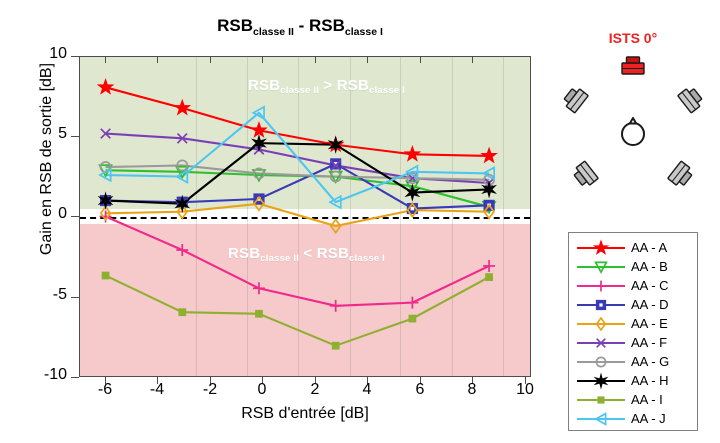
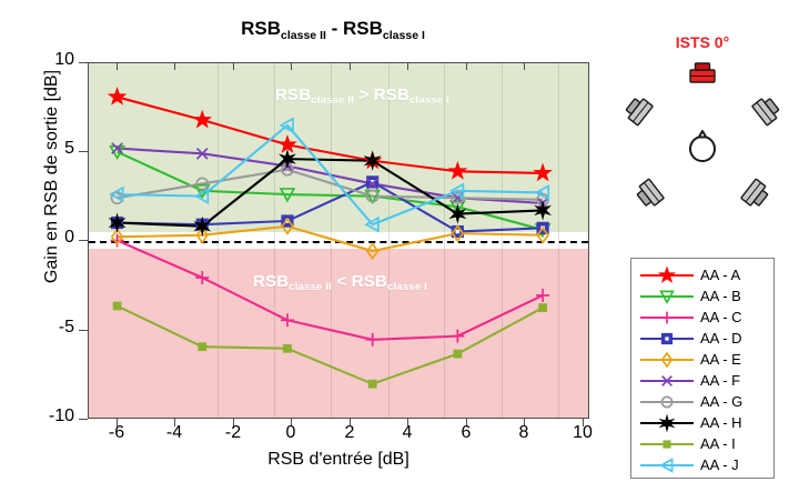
AA - B/-6: 2.9 -> 5.0
AA - G/-6: 3.1 -> 2.4
AA - G/0: 2.7 -> 4.0
